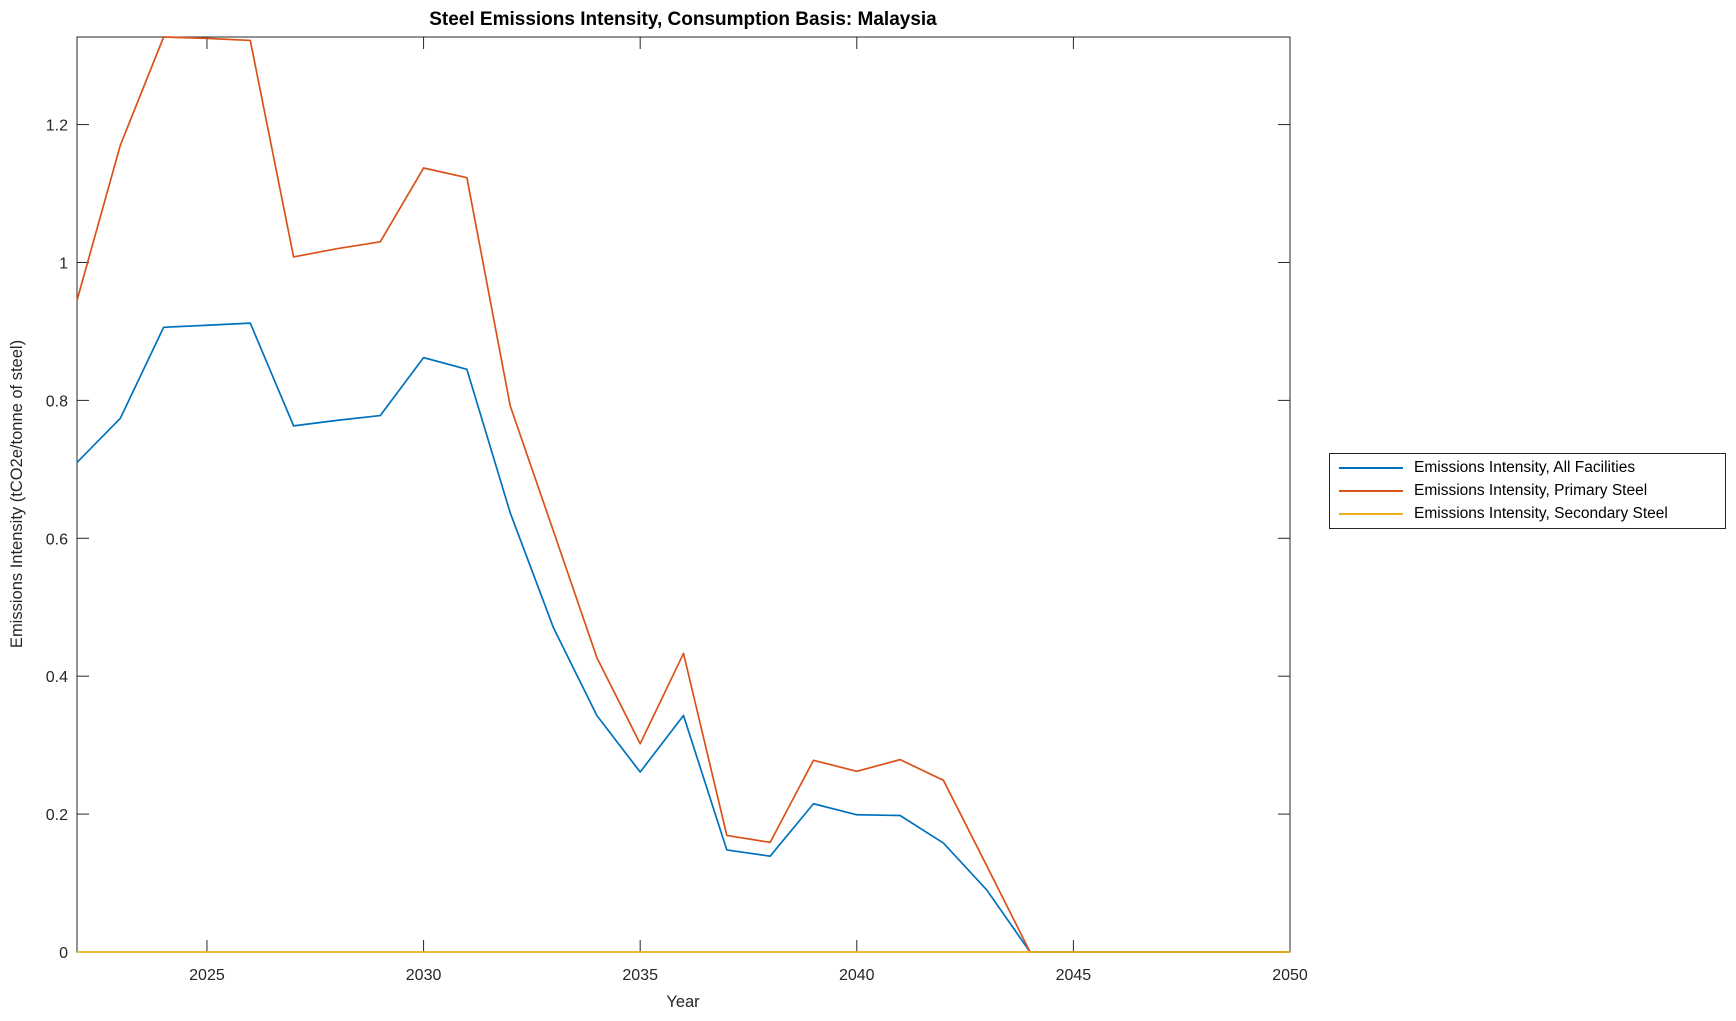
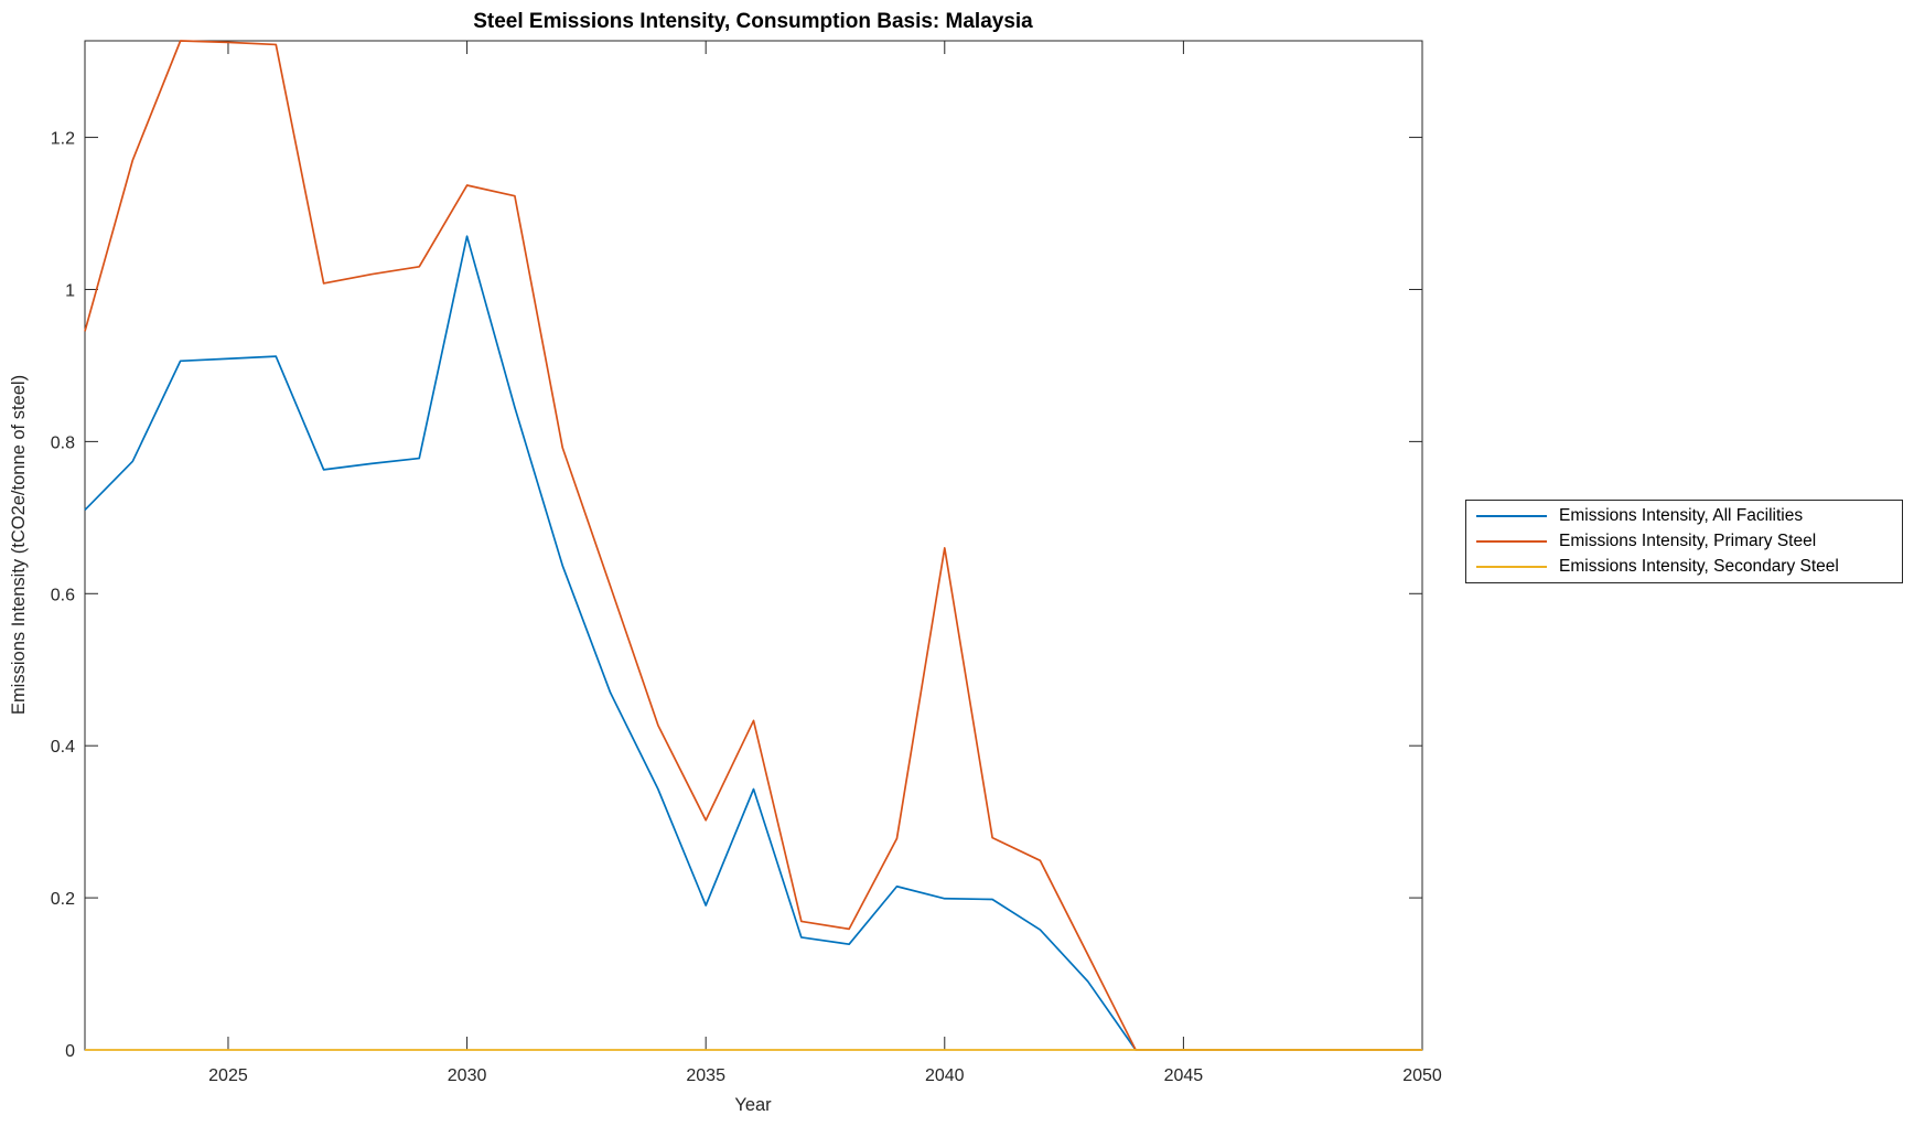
Emissions Intensity, All Facilities/2030: 0.86 -> 1.07
Emissions Intensity, All Facilities/2035: 0.26 -> 0.19
Emissions Intensity, Primary Steel/2040: 0.26 -> 0.66
